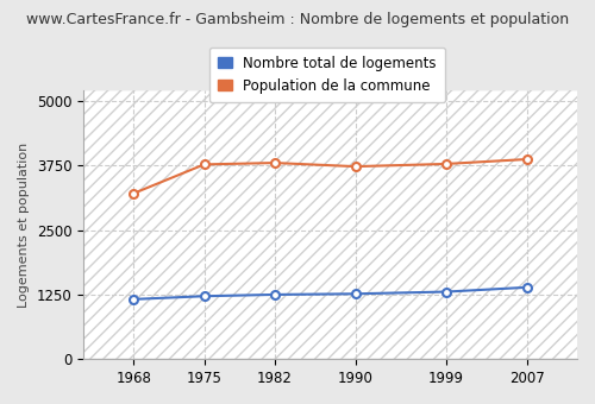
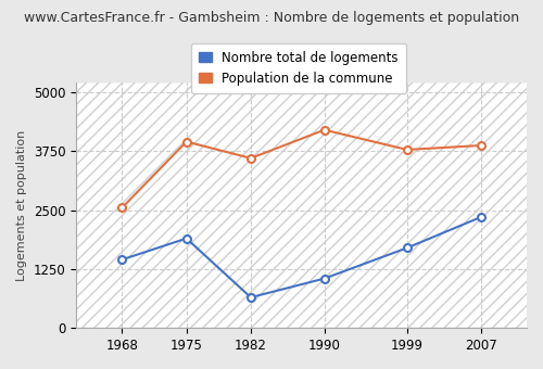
Nombre total de logements/1968: 1160 -> 1450
Population de la commune/1968: 3210 -> 2550
Nombre total de logements/1975: 1220 -> 1900
Population de la commune/1975: 3770 -> 3950
Nombre total de logements/1982: 1250 -> 650
Population de la commune/1982: 3800 -> 3600
Nombre total de logements/1990: 1260 -> 1050
Population de la commune/1990: 3730 -> 4200
Nombre total de logements/1999: 1300 -> 1700
Nombre total de logements/2007: 1390 -> 2350
